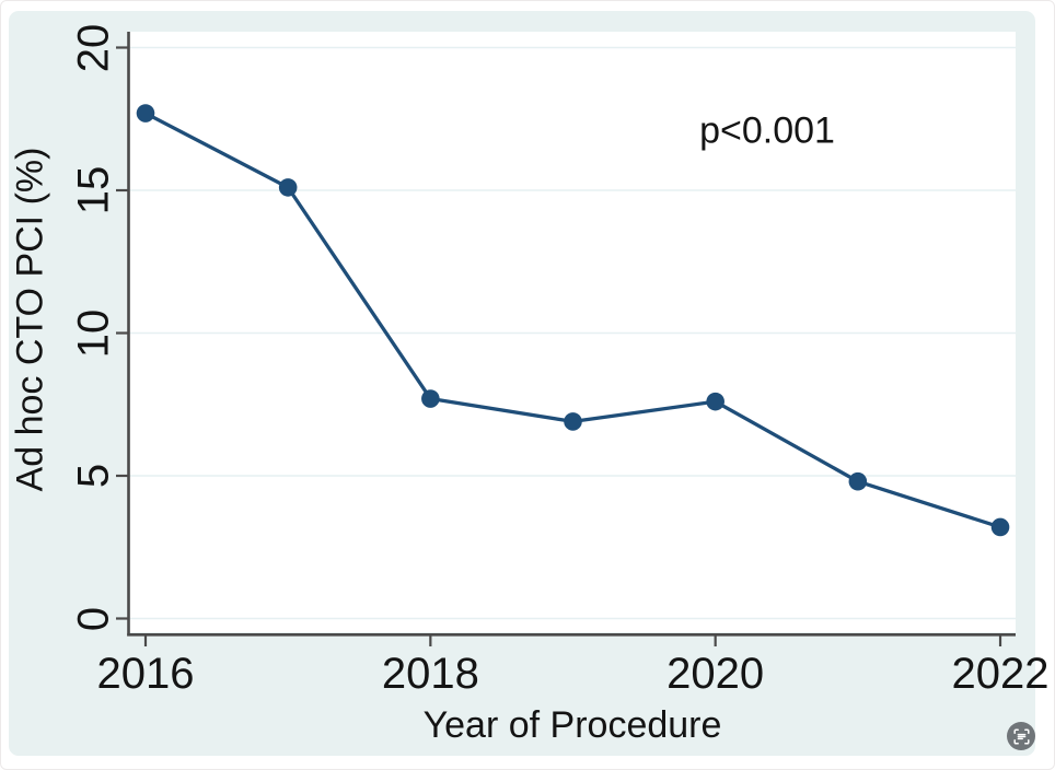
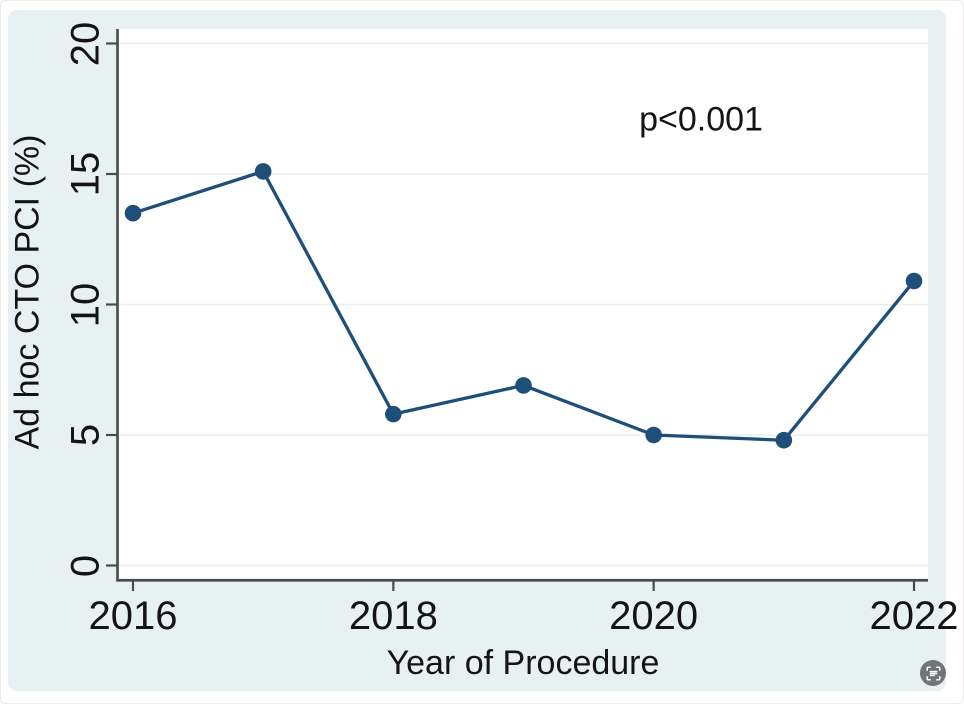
2016: 17.7 -> 13.5
2018: 7.7 -> 5.8
2020: 7.6 -> 5.0
2022: 3.2 -> 10.9
